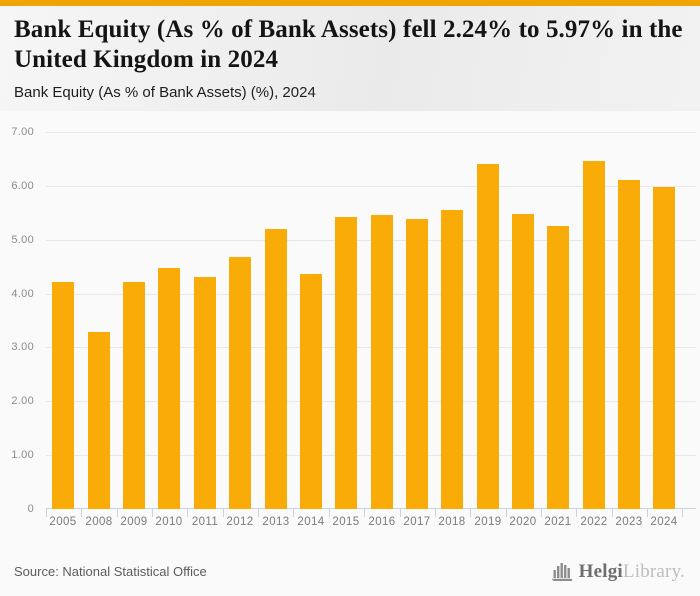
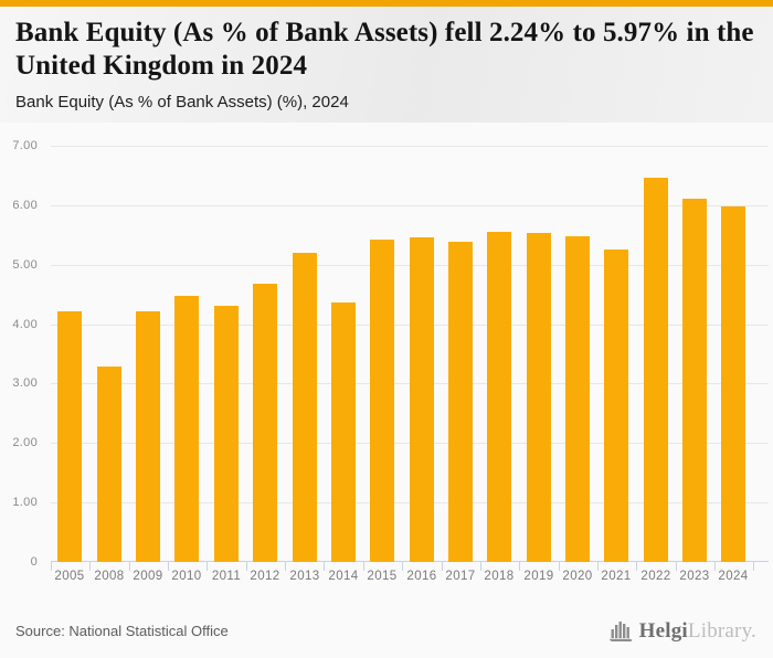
2019: 6.4 -> 5.5
